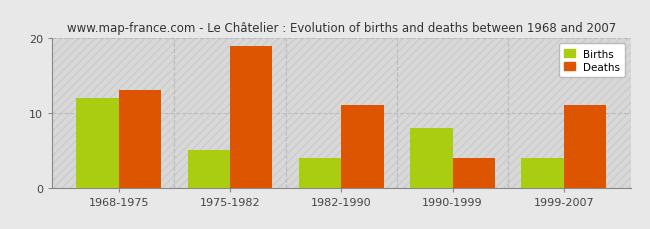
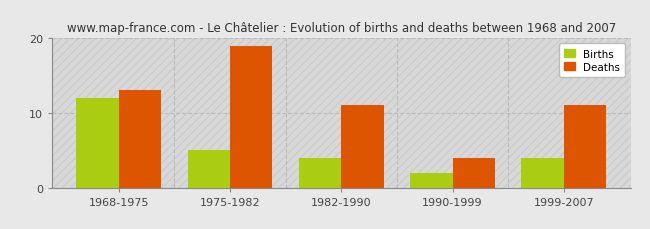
Births/1990-1999: 8 -> 2
